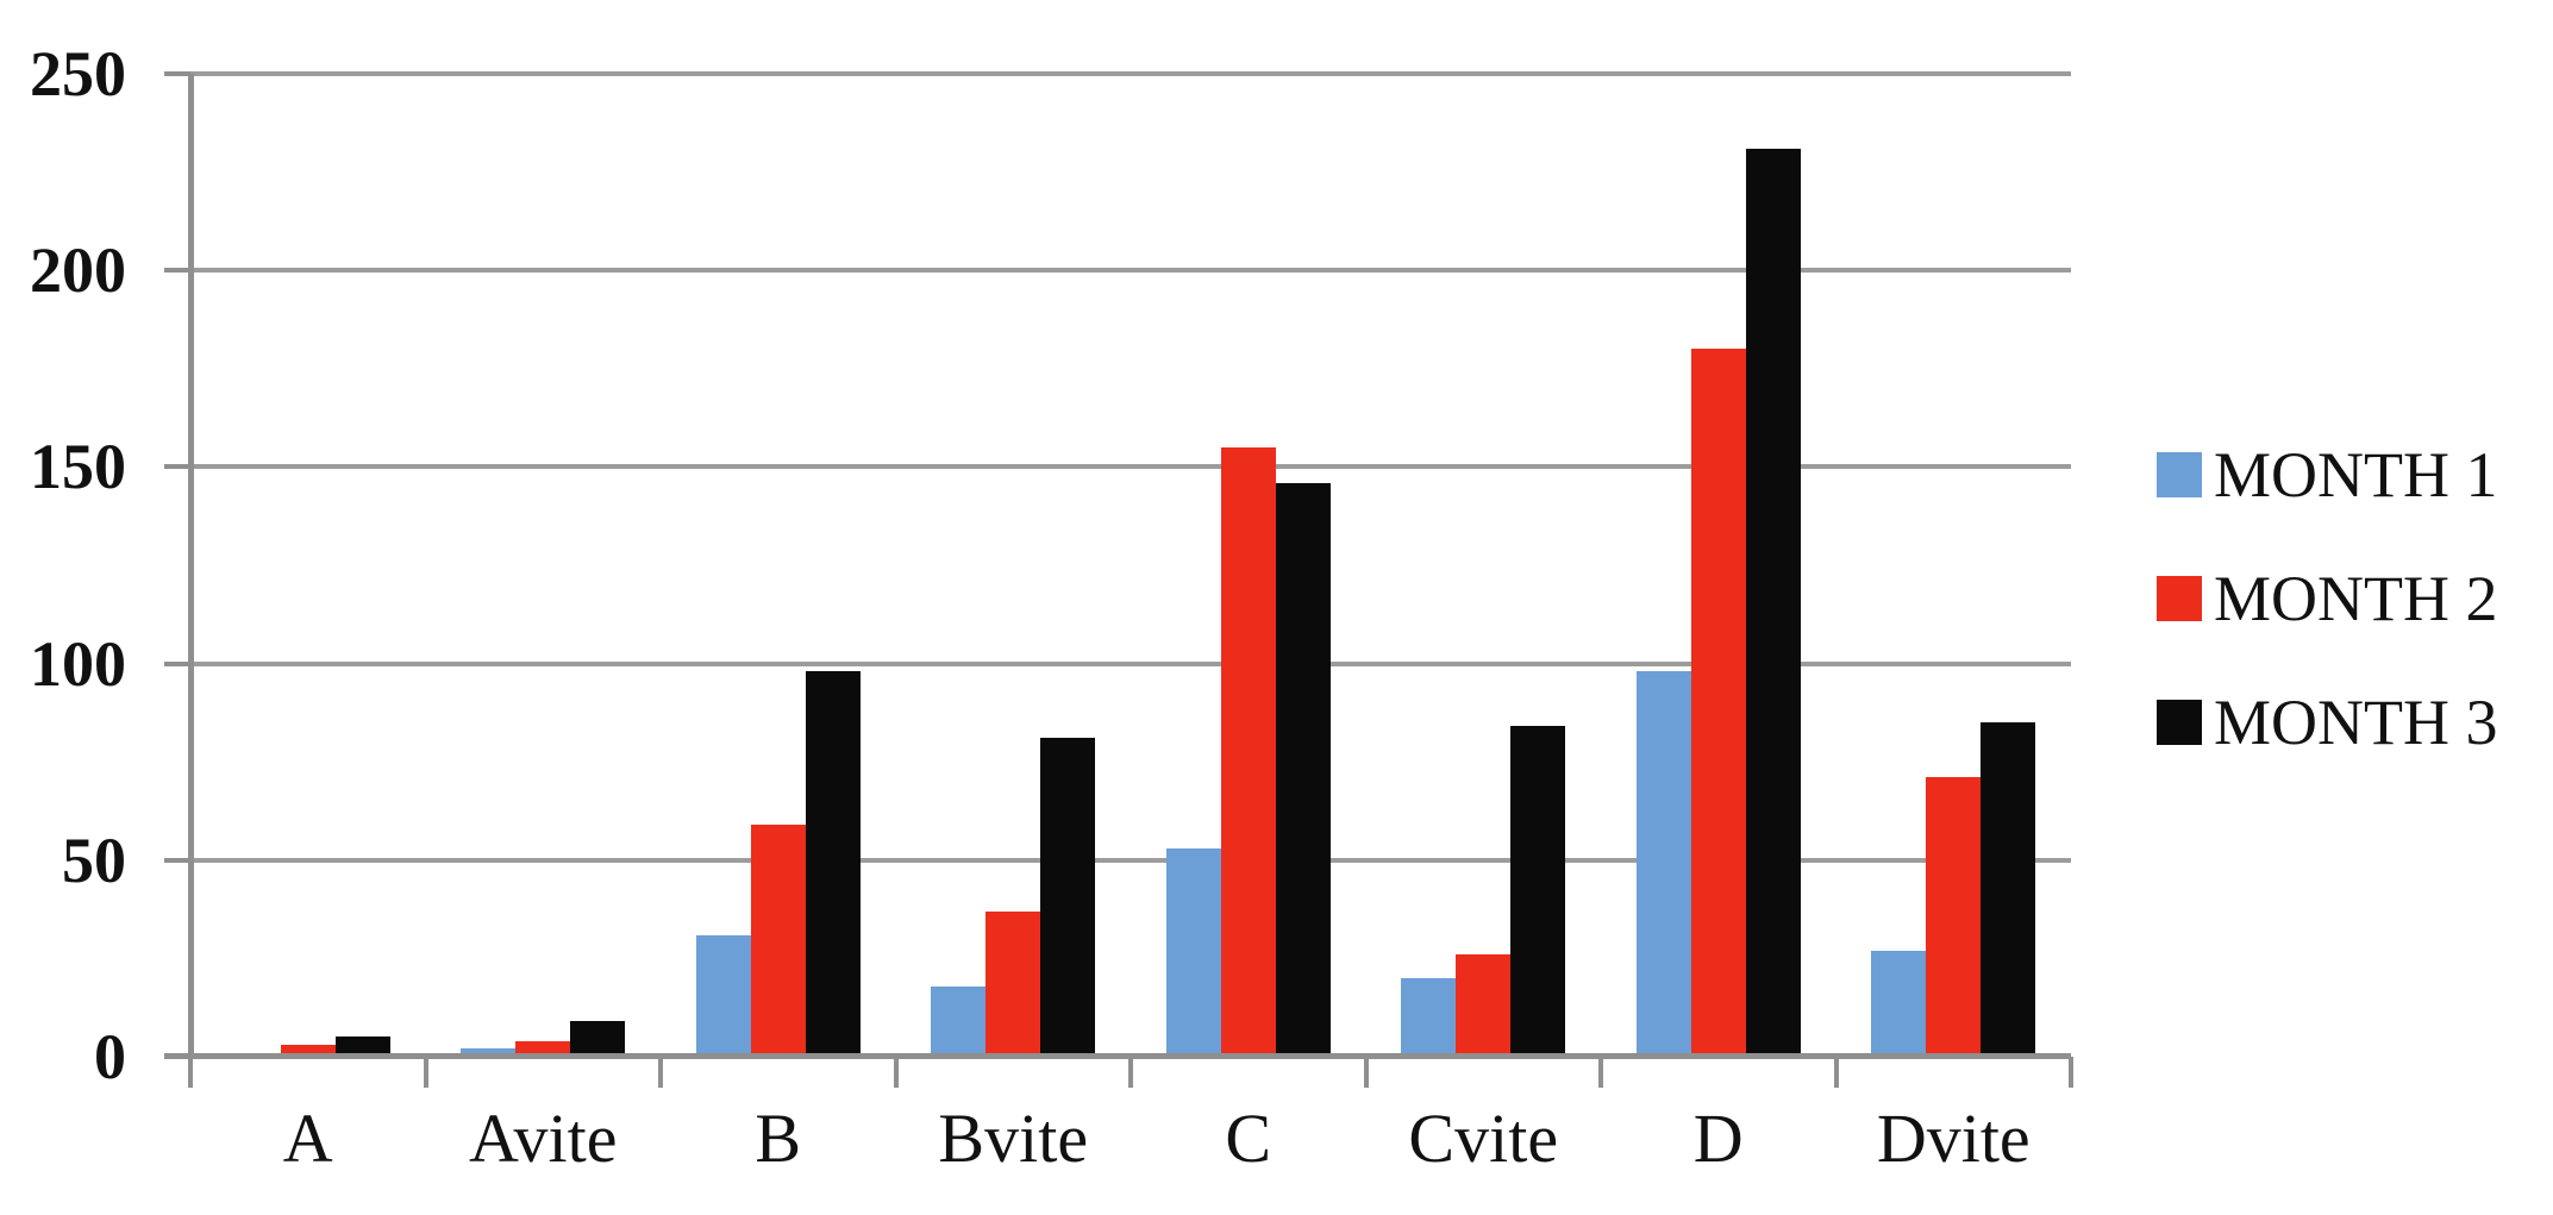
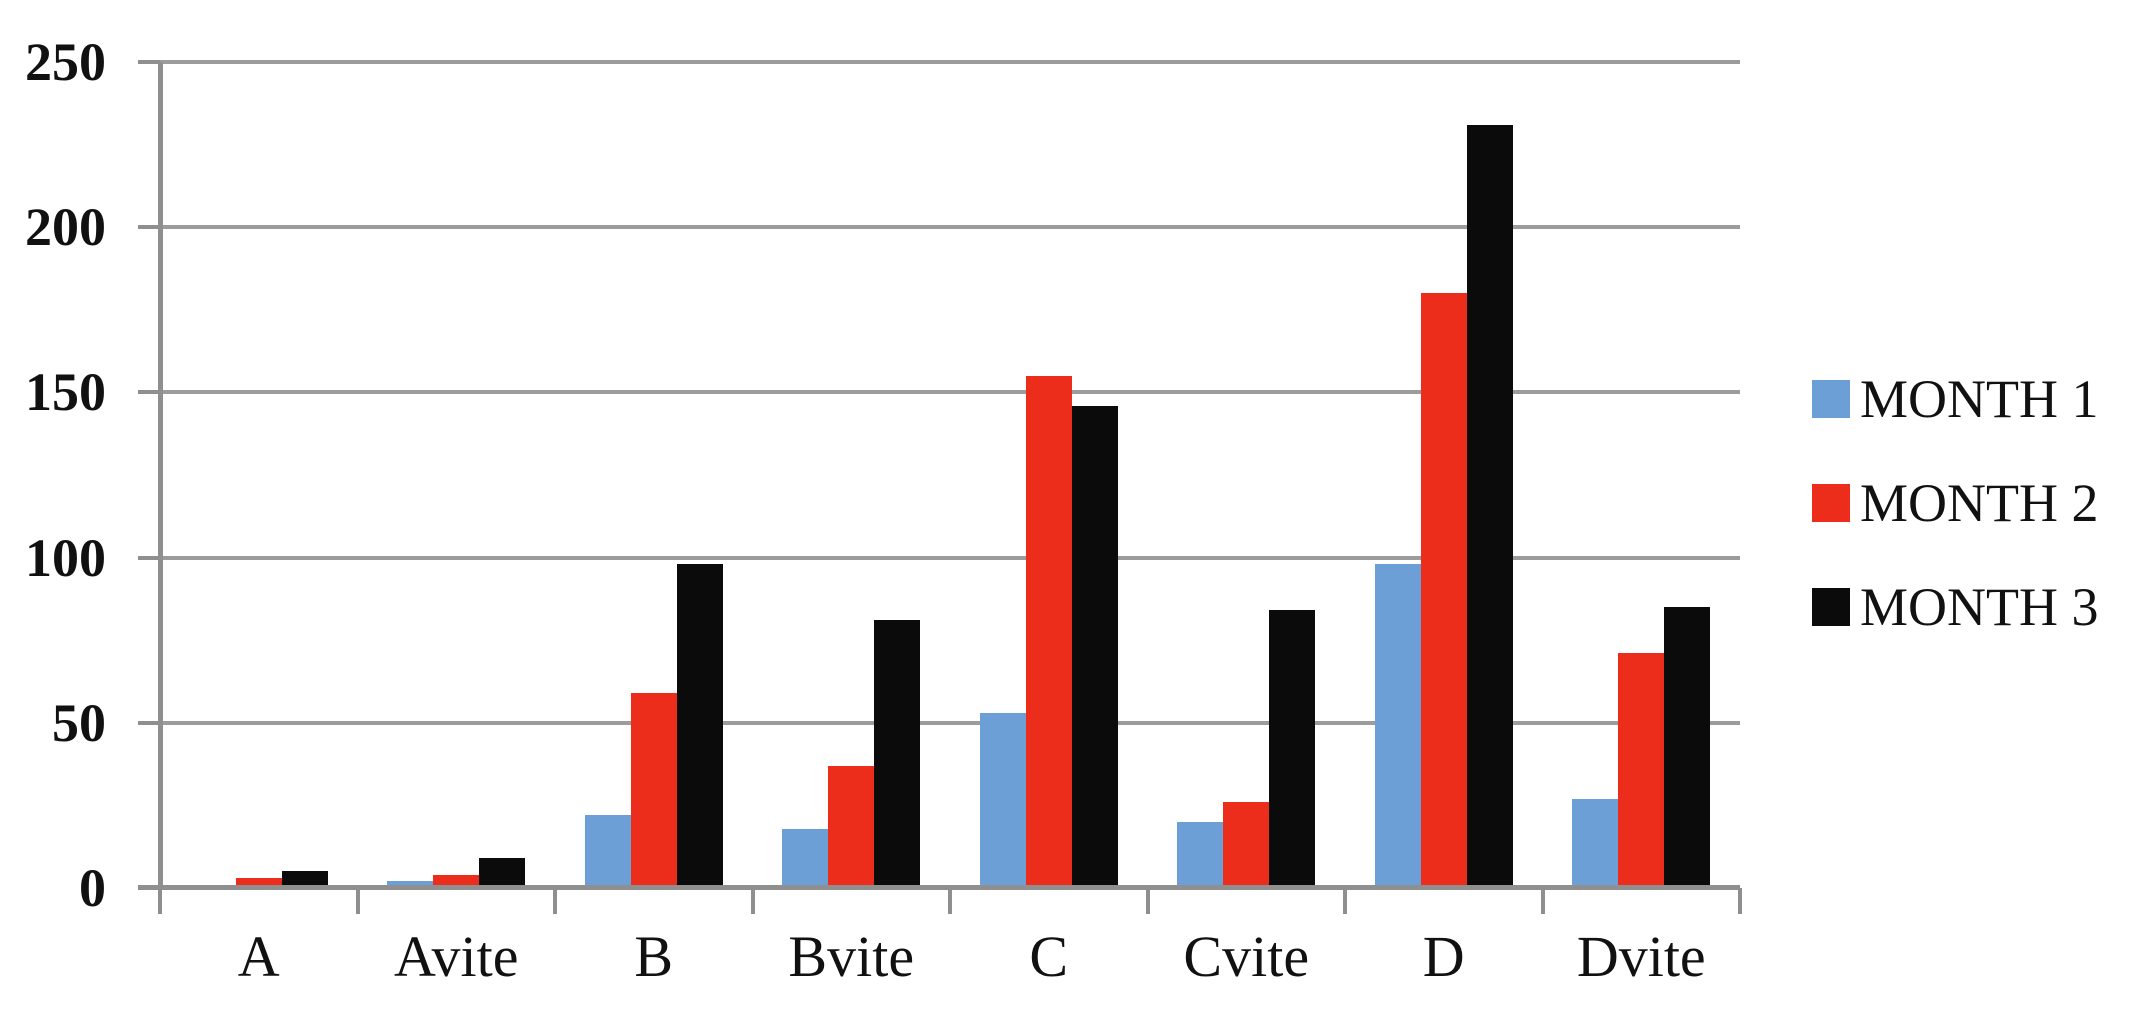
MONTH 1/B: 31 -> 22
